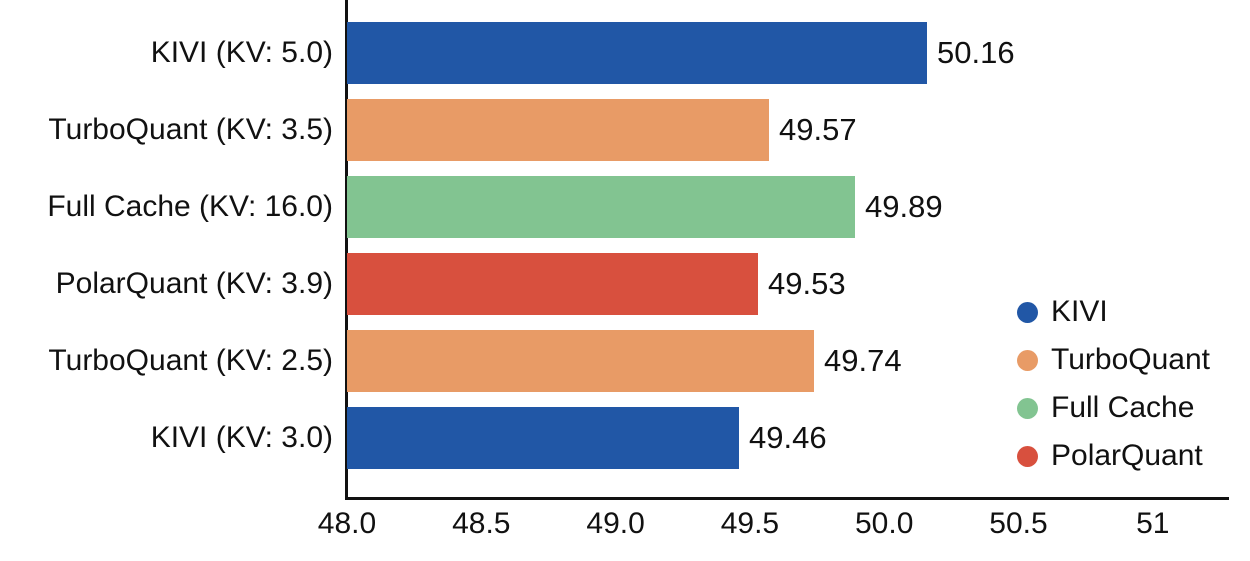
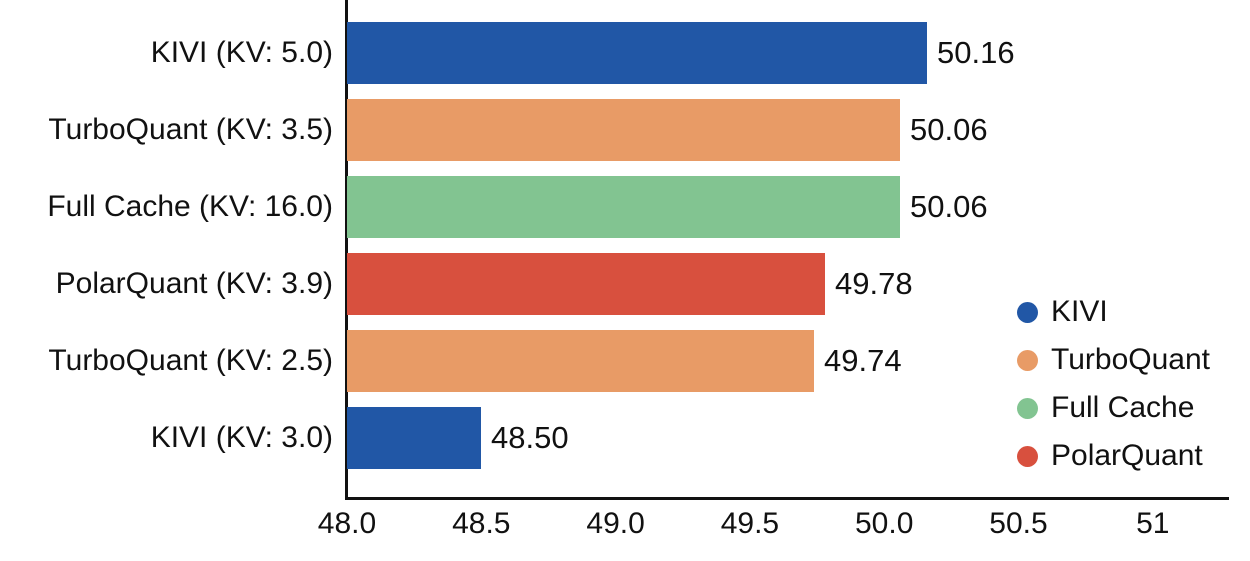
TurboQuant (KV: 3.5): 49.57 -> 50.06
Full Cache (KV: 16.0): 49.89 -> 50.06
PolarQuant (KV: 3.9): 49.53 -> 49.78
KIVI (KV: 3.0): 49.46 -> 48.50
